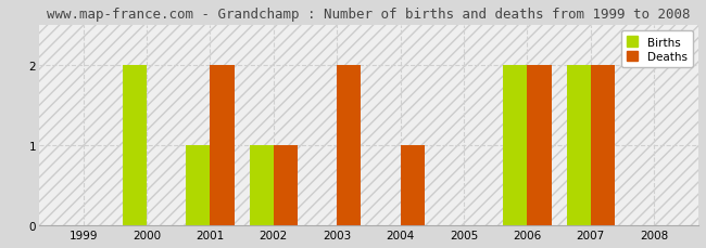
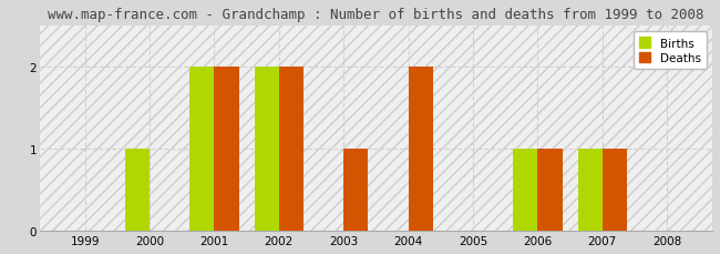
Births/2000: 2 -> 1
Births/2001: 1 -> 2
Births/2002: 1 -> 2
Deaths/2002: 1 -> 2
Deaths/2003: 2 -> 1
Deaths/2004: 1 -> 2
Births/2006: 2 -> 1
Deaths/2006: 2 -> 1
Births/2007: 2 -> 1
Deaths/2007: 2 -> 1
